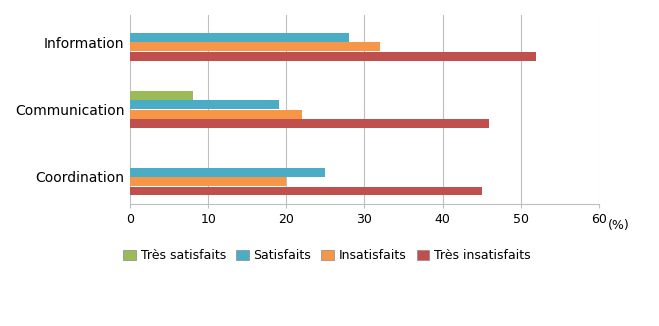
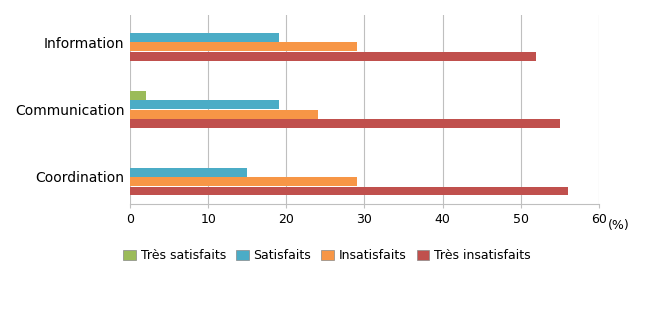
Satisfaits/Information: 28 -> 19
Insatisfaits/Information: 32 -> 29
Très satisfaits/Communication: 8 -> 2
Insatisfaits/Communication: 22 -> 24
Très insatisfaits/Communication: 46 -> 55
Satisfaits/Coordination: 25 -> 15
Insatisfaits/Coordination: 20 -> 29
Très insatisfaits/Coordination: 45 -> 56
